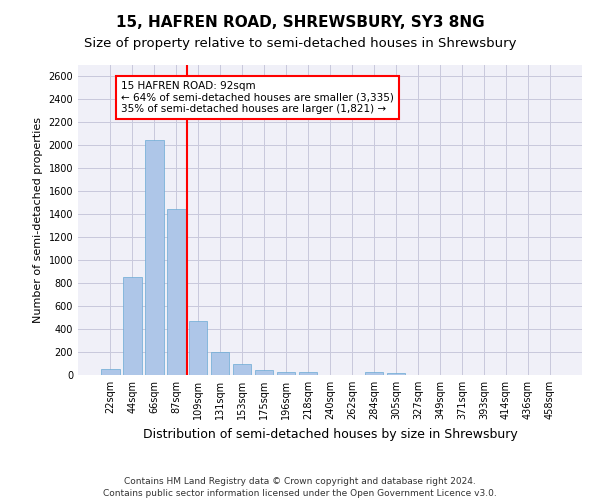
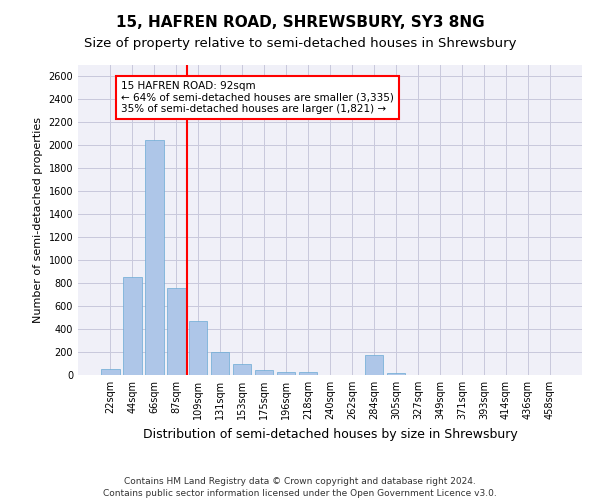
87sqm: 1450 -> 760
284sqm: 20 -> 170
